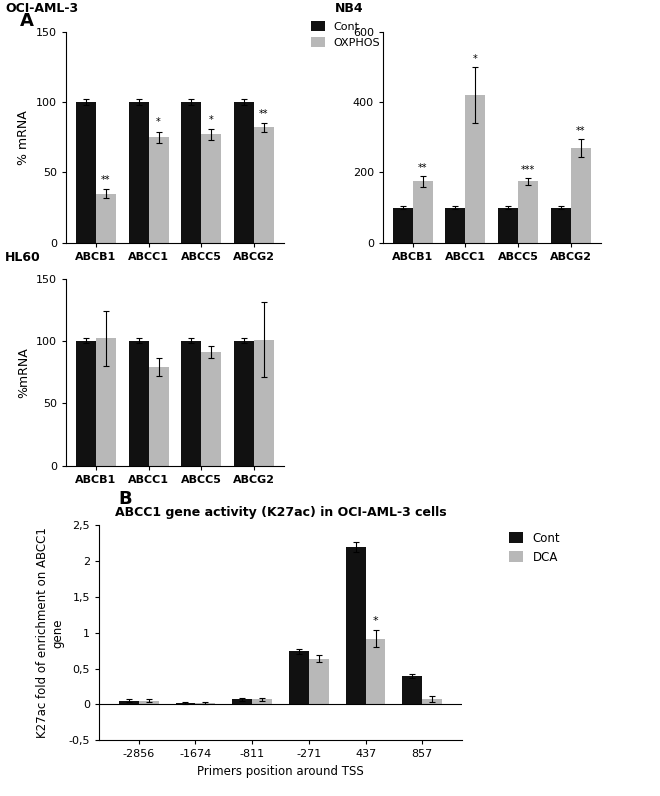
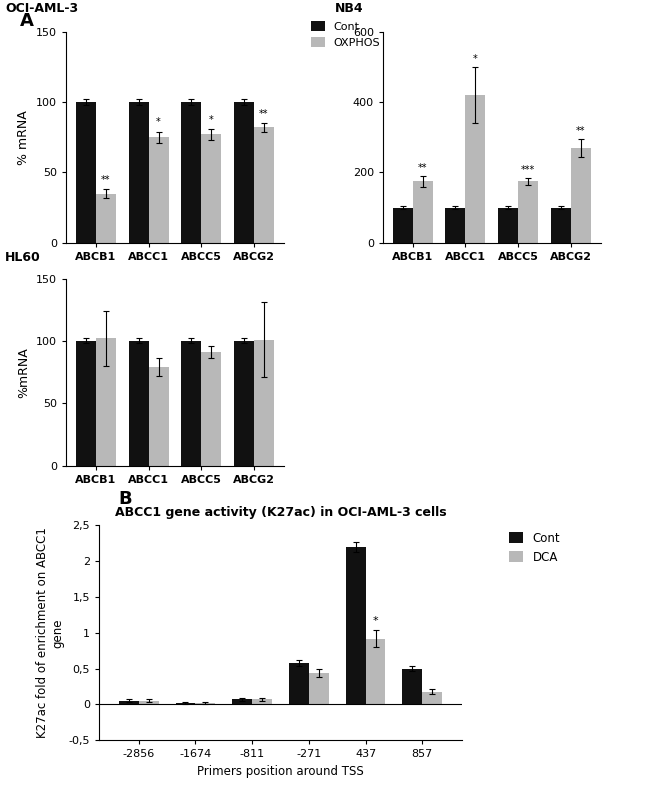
ABCC1 gene activity (K27ac) in OCI-AML-3 cells/Cont/-271: 0,74 -> 0,58
ABCC1 gene activity (K27ac) in OCI-AML-3 cells/DCA/-271: 0,64 -> 0,44
ABCC1 gene activity (K27ac) in OCI-AML-3 cells/Cont/857: 0,40 -> 0,50
ABCC1 gene activity (K27ac) in OCI-AML-3 cells/DCA/857: 0,08 -> 0,18
